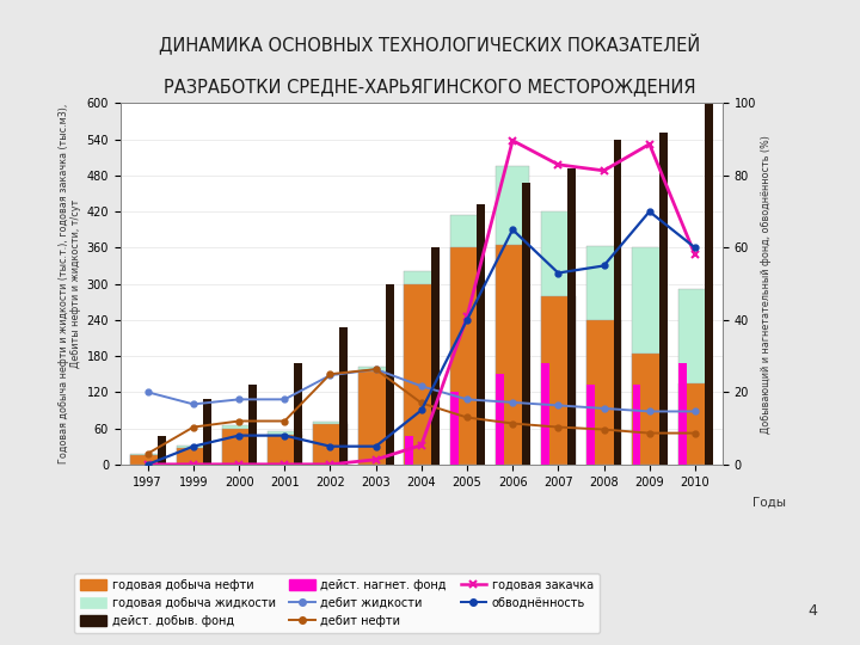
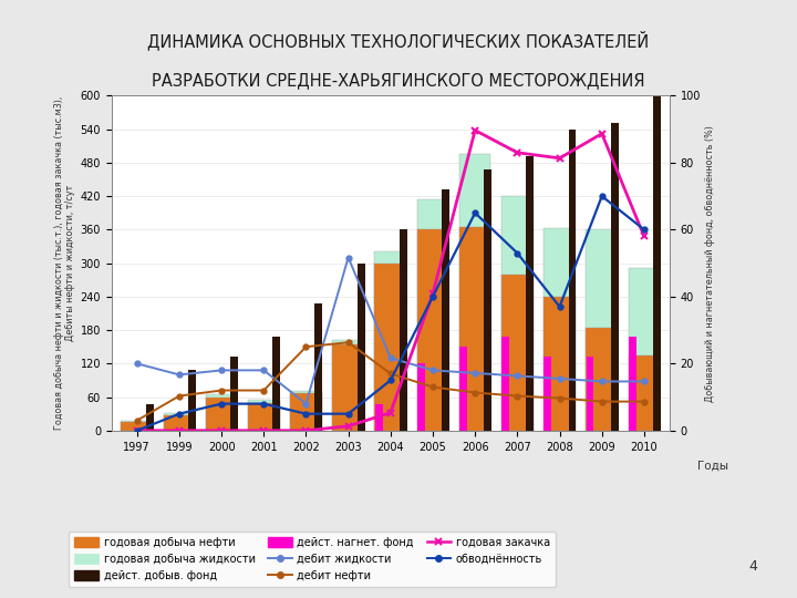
дебит жидкости/2002: 148 -> 48
дебит жидкости/2003: 158 -> 310
обводнённость/2008: 55 -> 37
